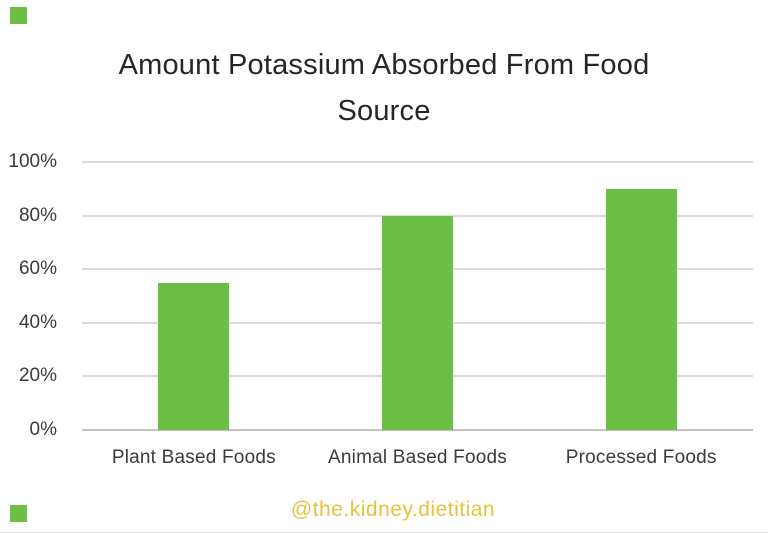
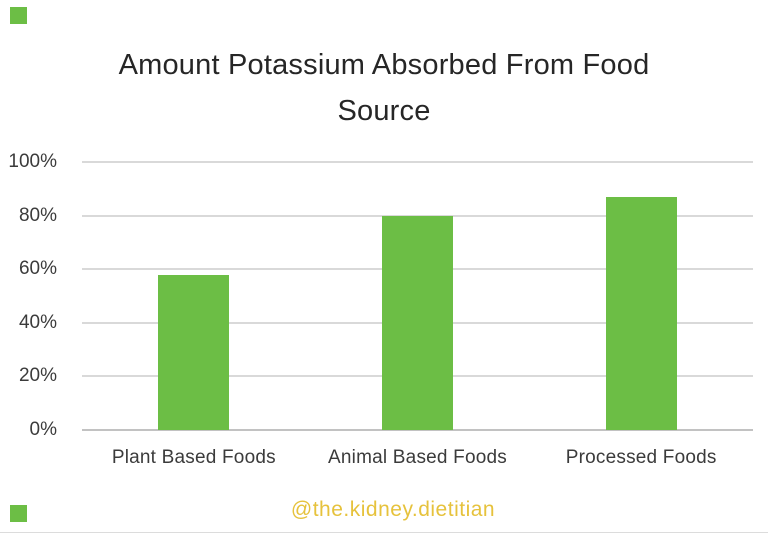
Plant Based Foods: 55% -> 58%
Processed Foods: 90% -> 87%
